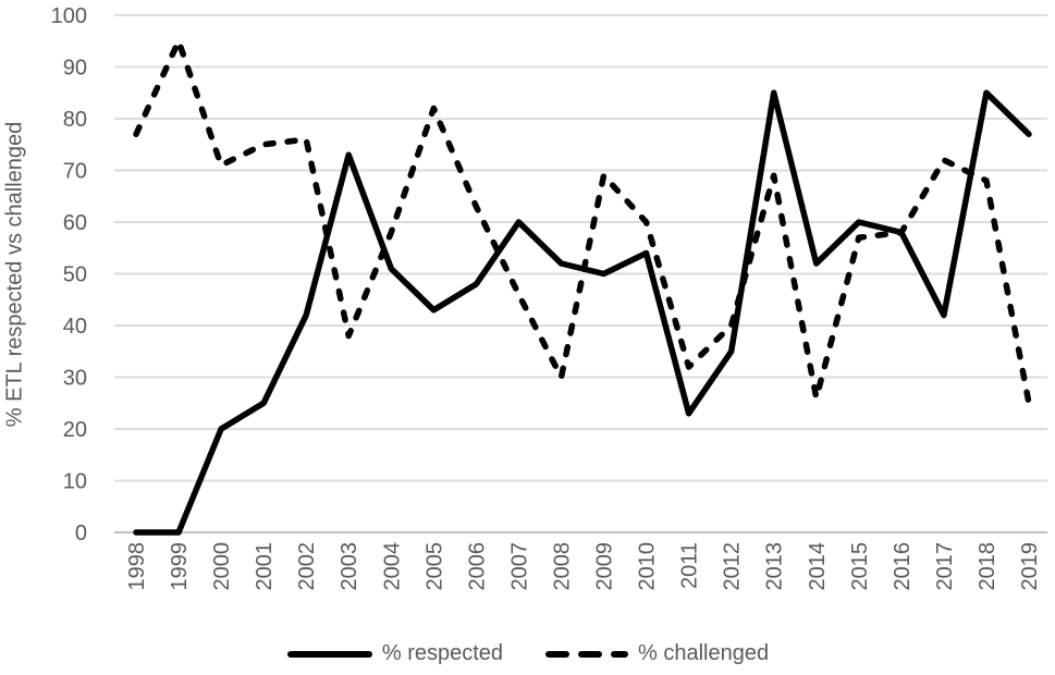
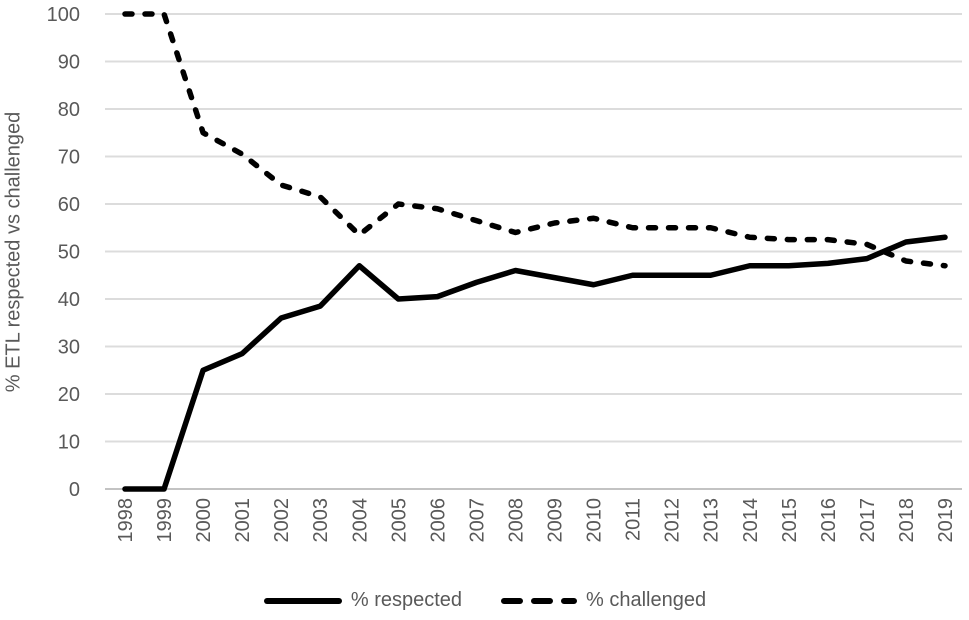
% challenged/1998: 77 -> 100
% challenged/1999: 95 -> 100
% respected/2000: 20 -> 25
% challenged/2000: 71 -> 75
% respected/2001: 25 -> 28
% challenged/2001: 75 -> 70
% respected/2002: 42 -> 36
% challenged/2002: 76 -> 64
% respected/2003: 73 -> 38
% challenged/2003: 38 -> 62
% respected/2004: 51 -> 47
% challenged/2004: 58 -> 54
% respected/2005: 43 -> 40
% challenged/2005: 82 -> 60
% respected/2006: 48 -> 40
% challenged/2006: 63 -> 59
% respected/2007: 60 -> 44
% challenged/2007: 46 -> 56
% respected/2008: 52 -> 46
% challenged/2008: 30 -> 54
% respected/2009: 50 -> 44
% challenged/2009: 69 -> 56
% respected/2010: 54 -> 43
% challenged/2010: 60 -> 57
% respected/2011: 23 -> 45
% challenged/2011: 32 -> 55
% respected/2012: 35 -> 45
% challenged/2012: 40 -> 55
% respected/2013: 85 -> 45
% challenged/2013: 69 -> 55
% respected/2014: 52 -> 47
% challenged/2014: 26 -> 53
% respected/2015: 60 -> 47
% challenged/2015: 57 -> 52
% respected/2016: 58 -> 48
% challenged/2016: 58 -> 52
% respected/2017: 42 -> 48
% challenged/2017: 72 -> 52
% respected/2018: 85 -> 52
% challenged/2018: 68 -> 48
% respected/2019: 77 -> 53
% challenged/2019: 25 -> 47
